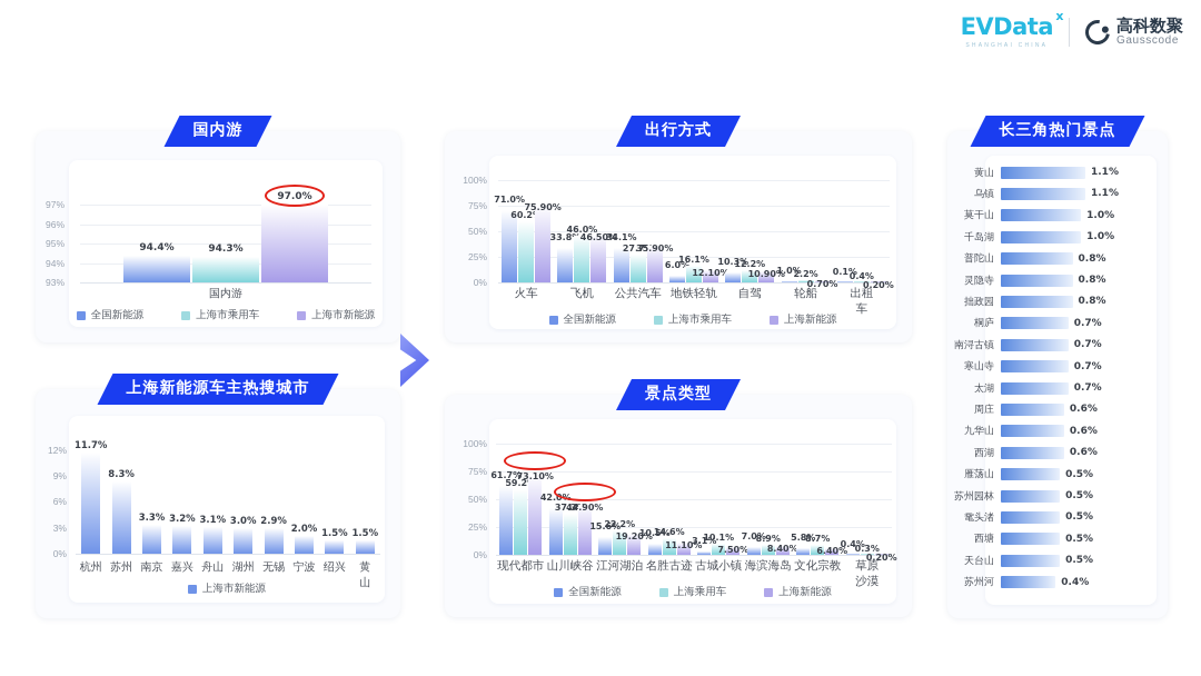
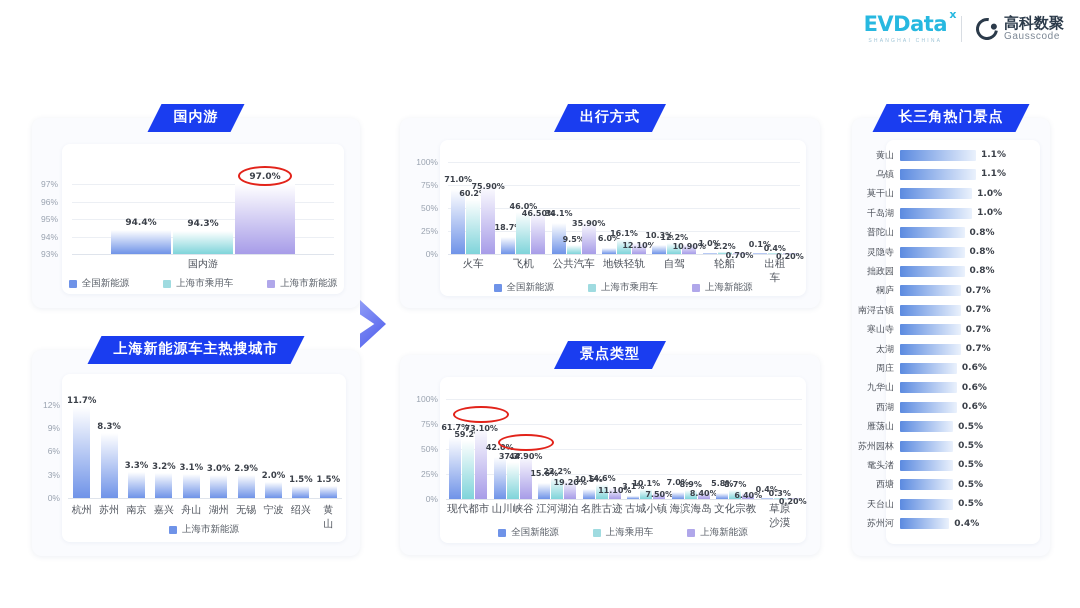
出行方式/全国新能源/飞机: 33.8% -> 18.7%
出行方式/上海市乘用车/公共汽车: 27.7% -> 9.5%
